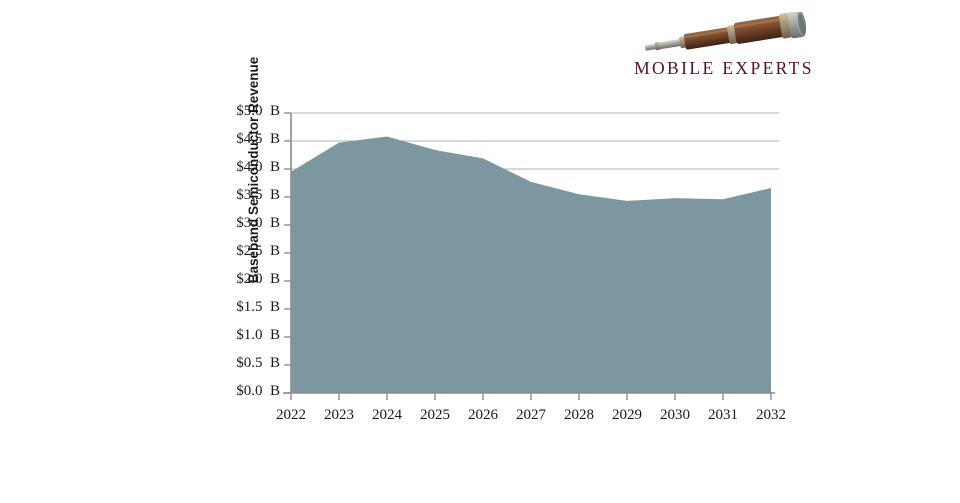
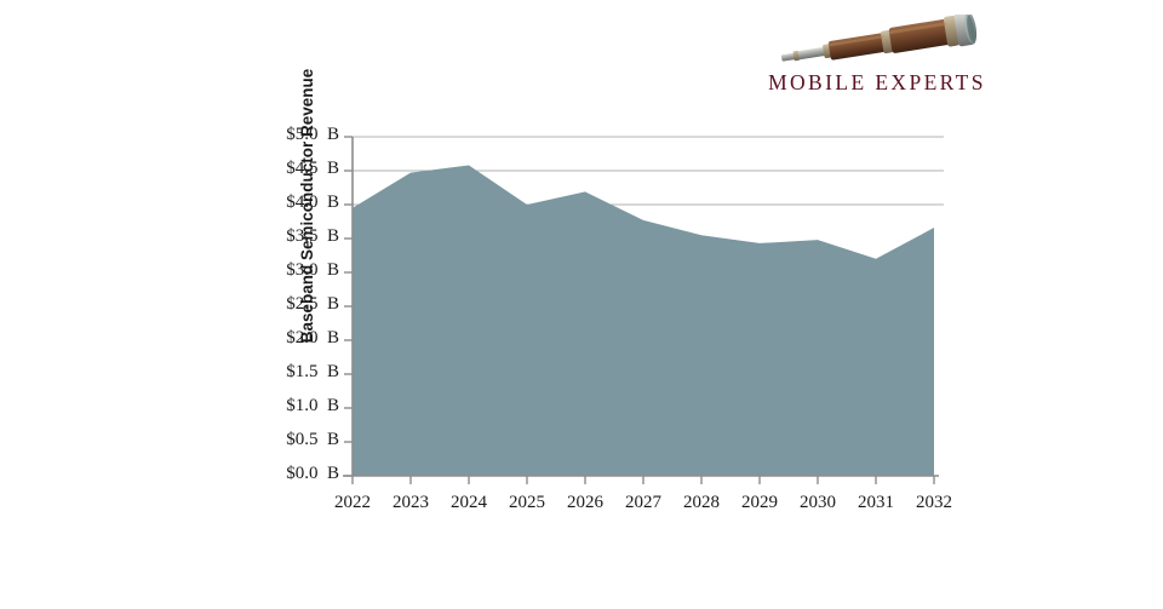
2025: $4.3B -> $4.0B
2031: $3.5B -> $3.2B
